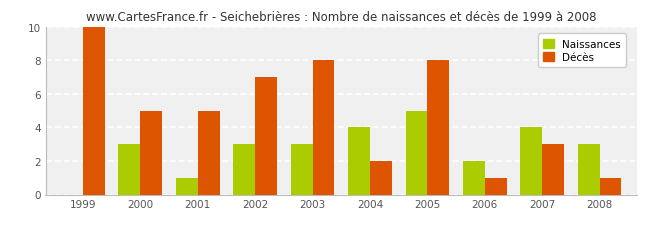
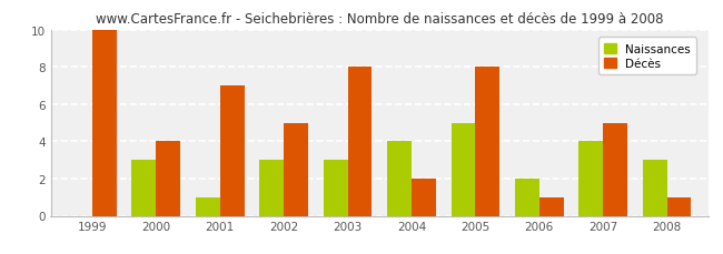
Décès/2000: 5 -> 4
Décès/2001: 5 -> 7
Décès/2002: 7 -> 5
Décès/2007: 3 -> 5
